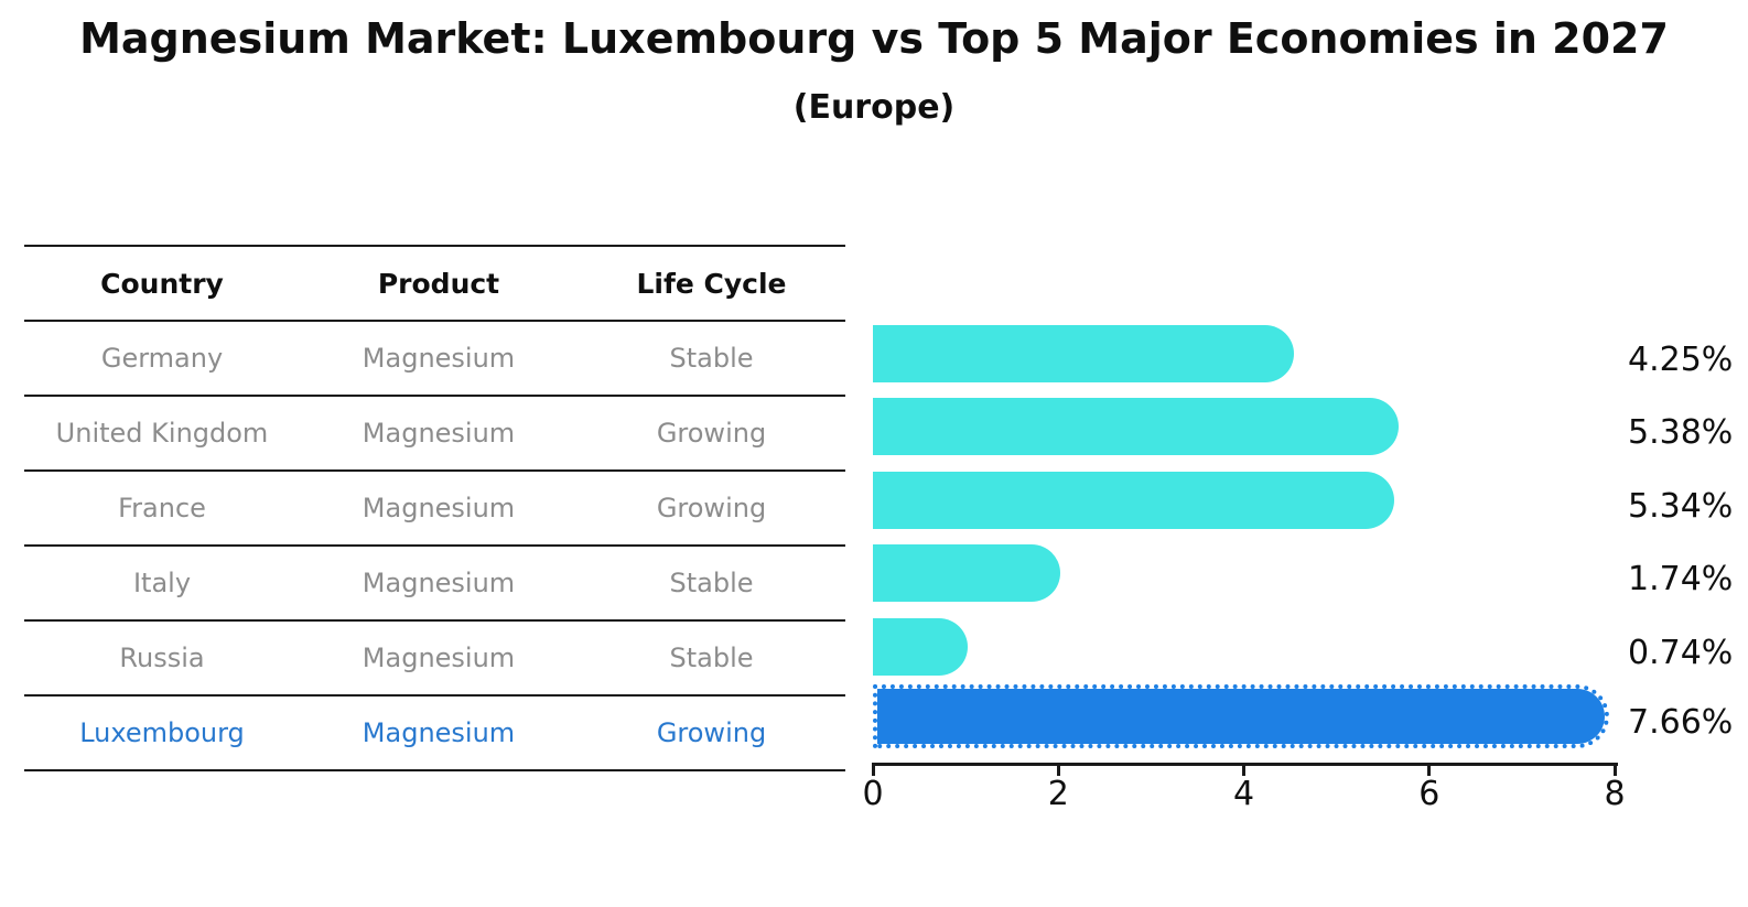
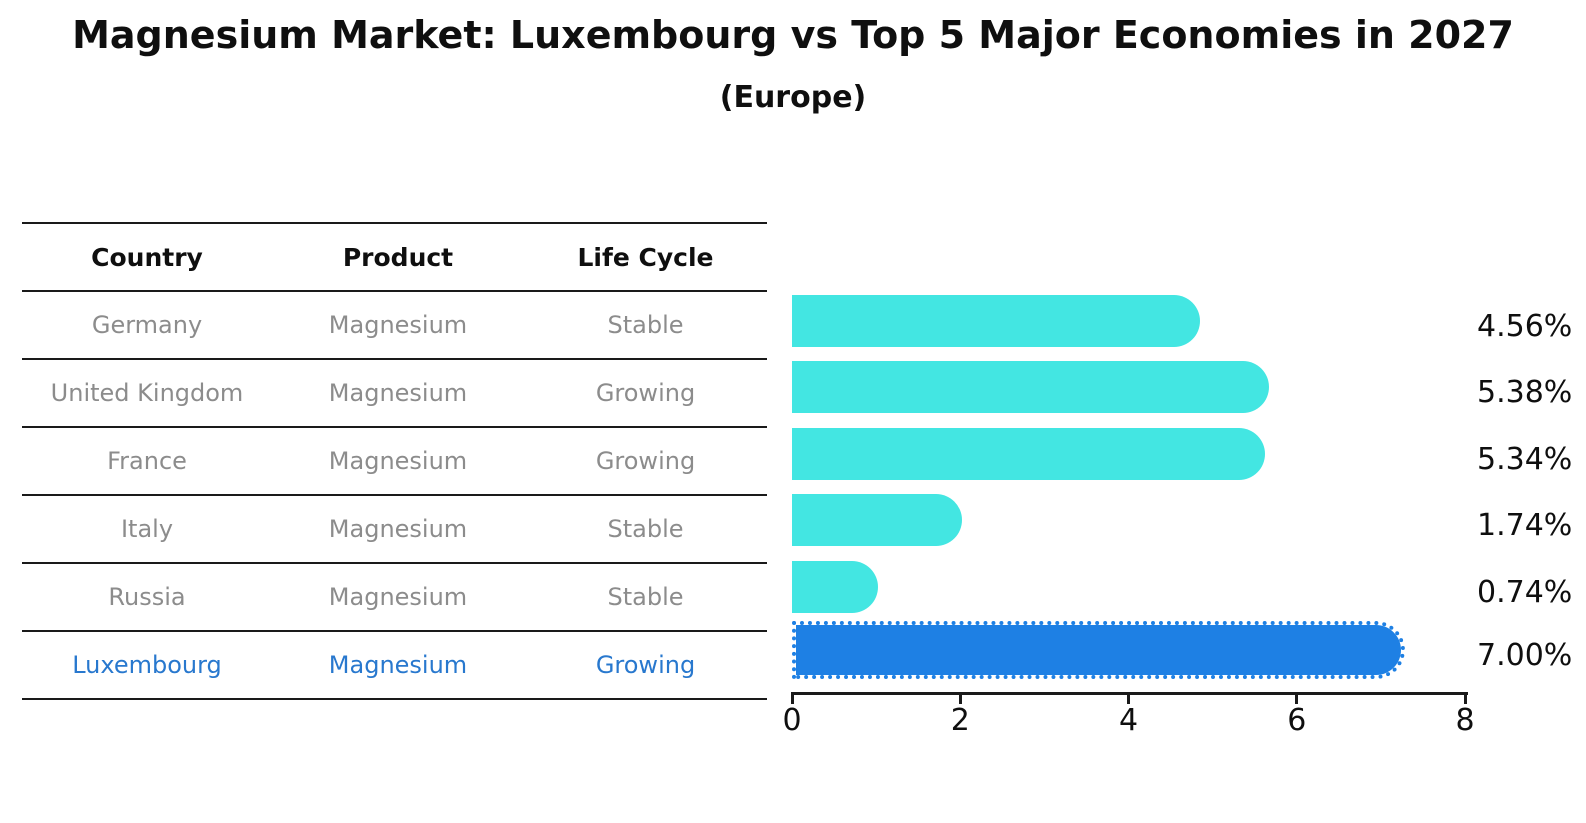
Germany: 4.25% -> 4.56%
Luxembourg: 7.66% -> 7.00%
